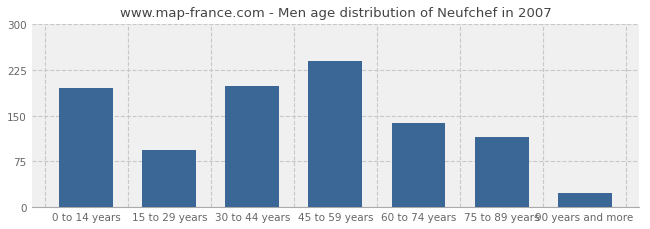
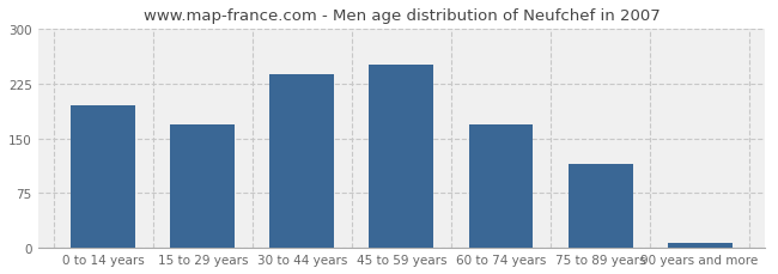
15 to 29 years: 94 -> 170
30 to 44 years: 198 -> 238
45 to 59 years: 240 -> 252
60 to 74 years: 138 -> 170
90 years and more: 24 -> 7
